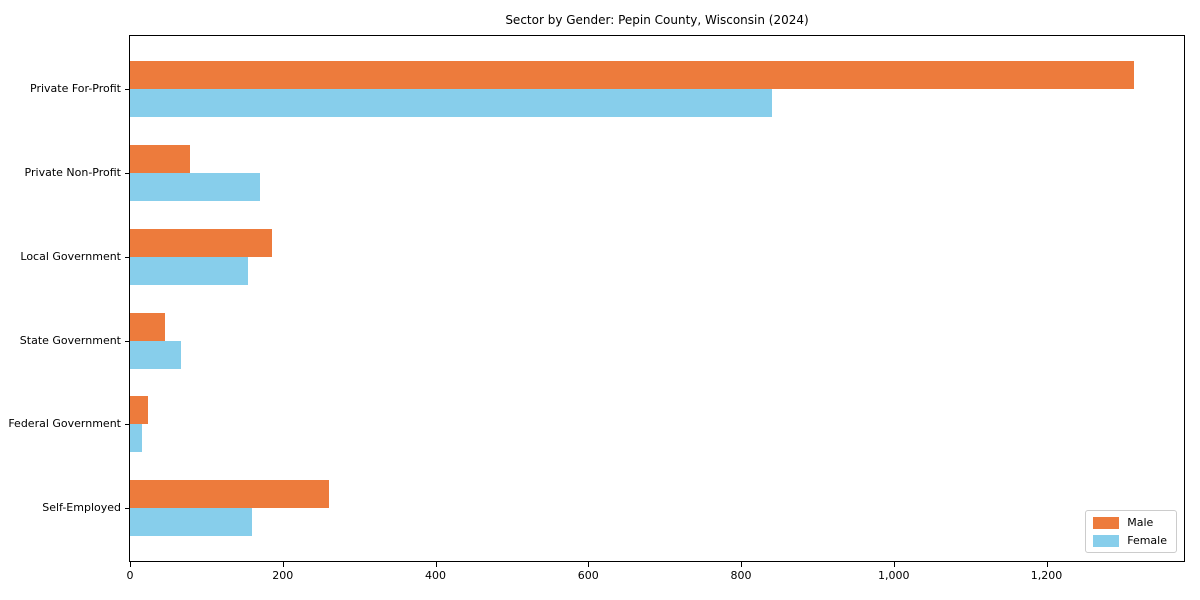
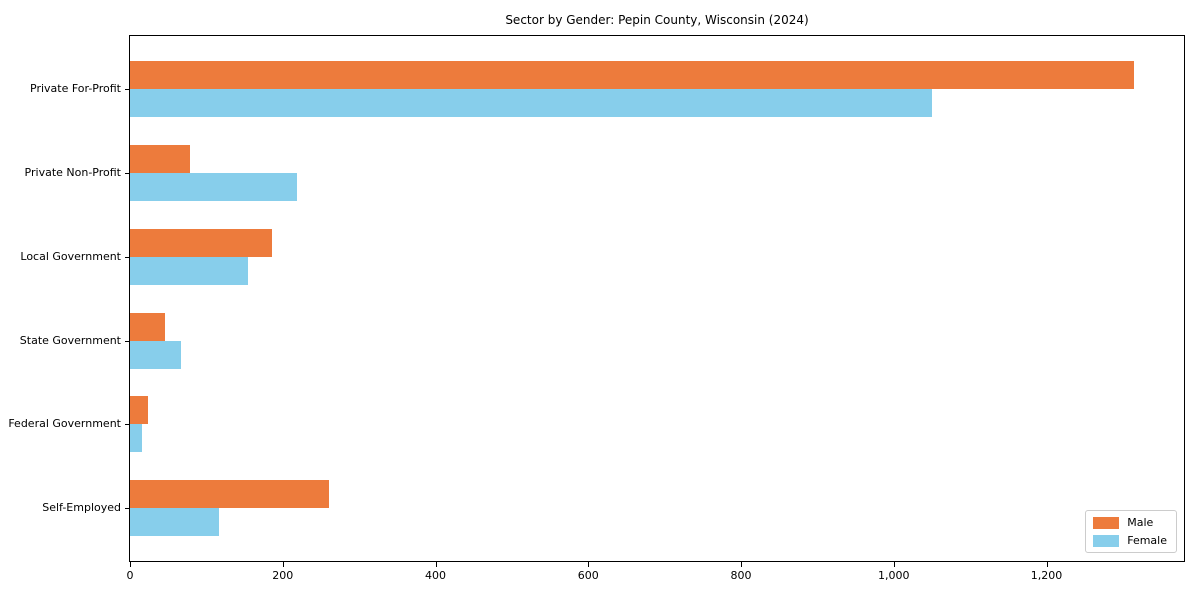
Female/Private For-Profit: 840 -> 1050
Female/Private Non-Profit: 170 -> 220
Female/Self-Employed: 160 -> 120
